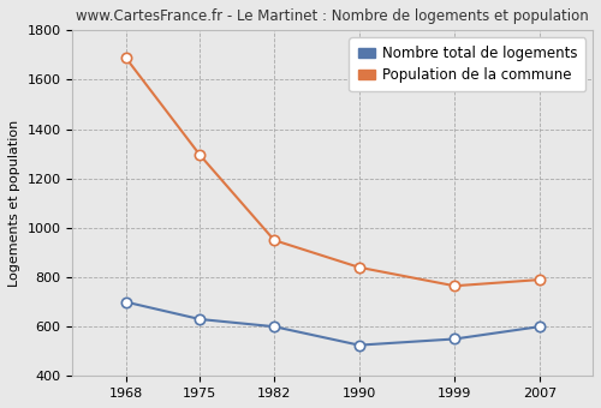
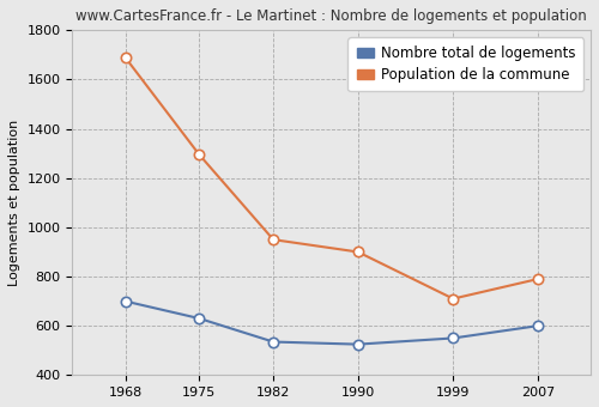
Nombre total de logements/1982: 600 -> 535
Population de la commune/1990: 840 -> 900
Population de la commune/1999: 765 -> 710
